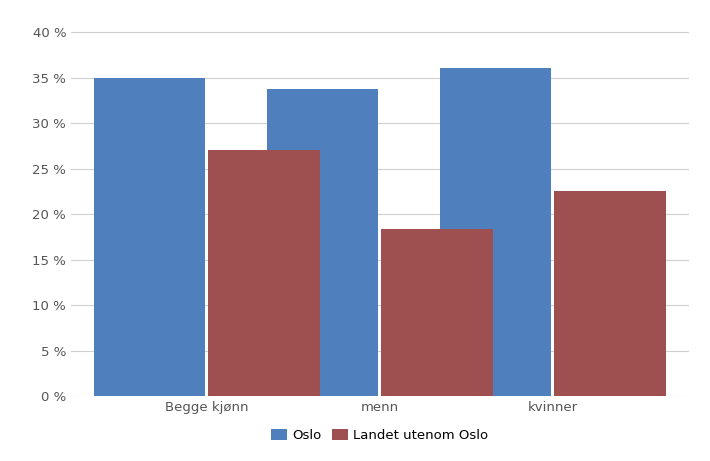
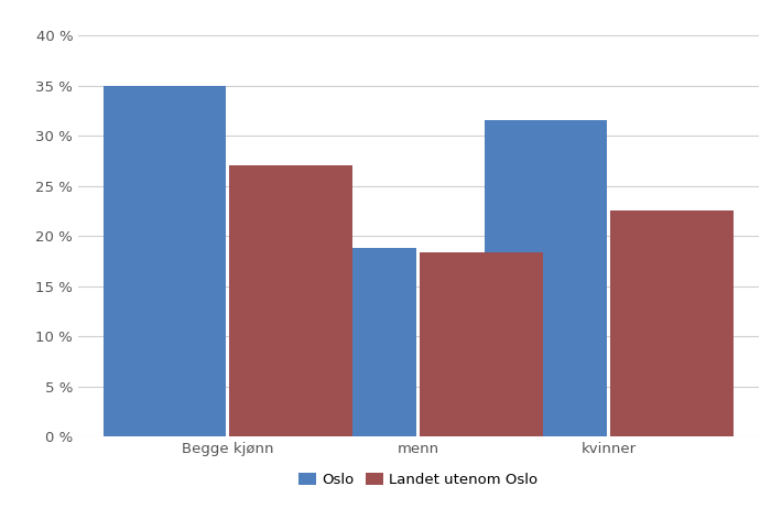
Oslo/menn: 33.7 % -> 18.8 %
Oslo/kvinner: 36.1 % -> 31.6 %
